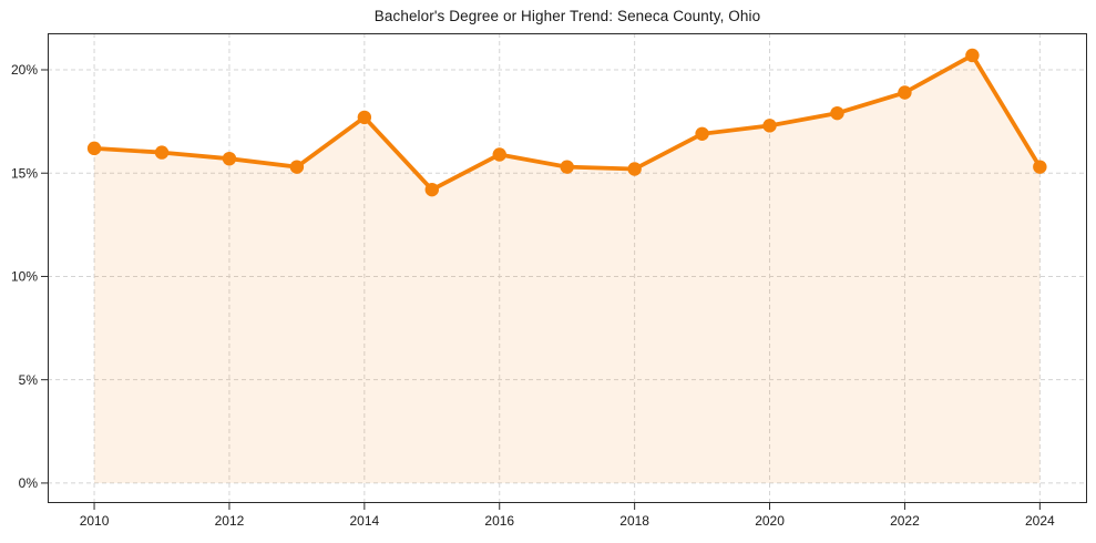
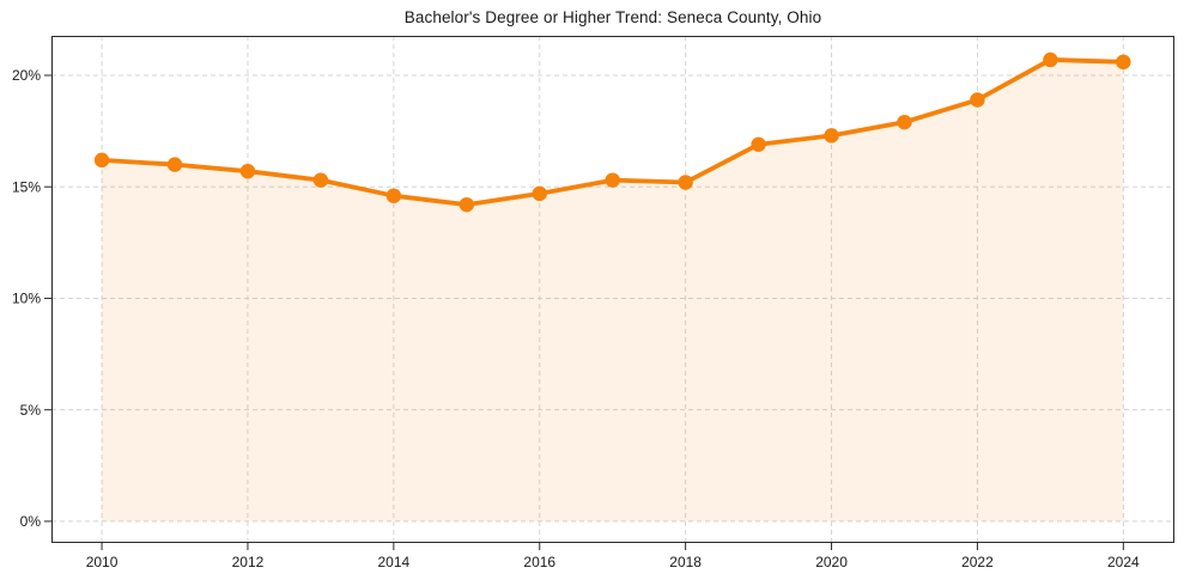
2014: 17.7% -> 14.6%
2016: 15.9% -> 14.7%
2024: 15.3% -> 20.6%
